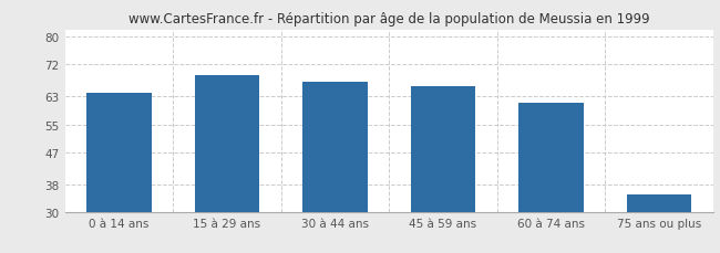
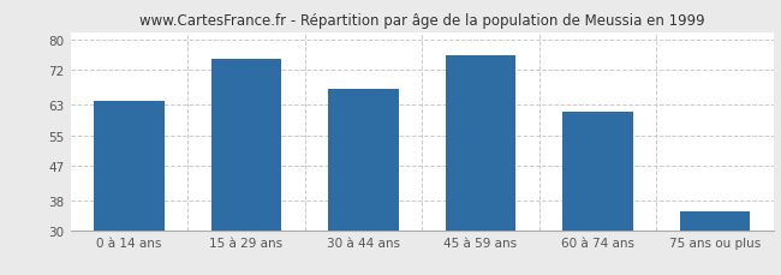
15 à 29 ans: 69 -> 75
45 à 59 ans: 66 -> 76
